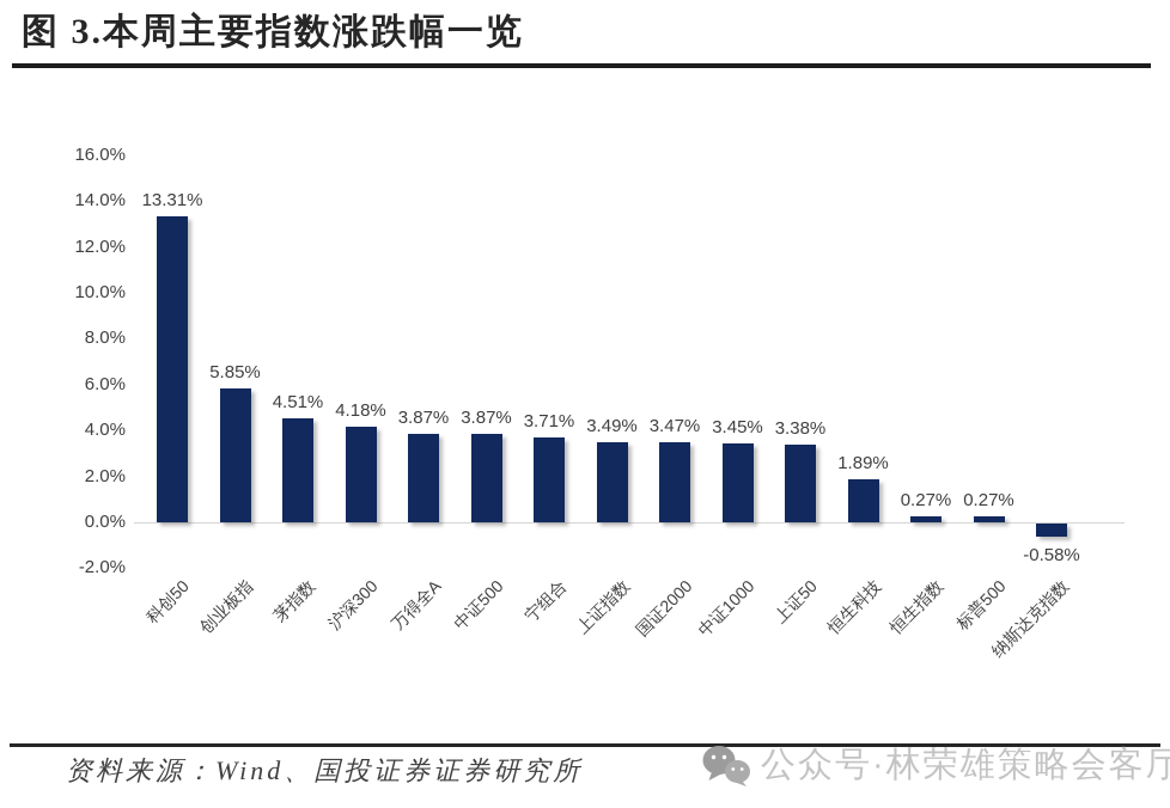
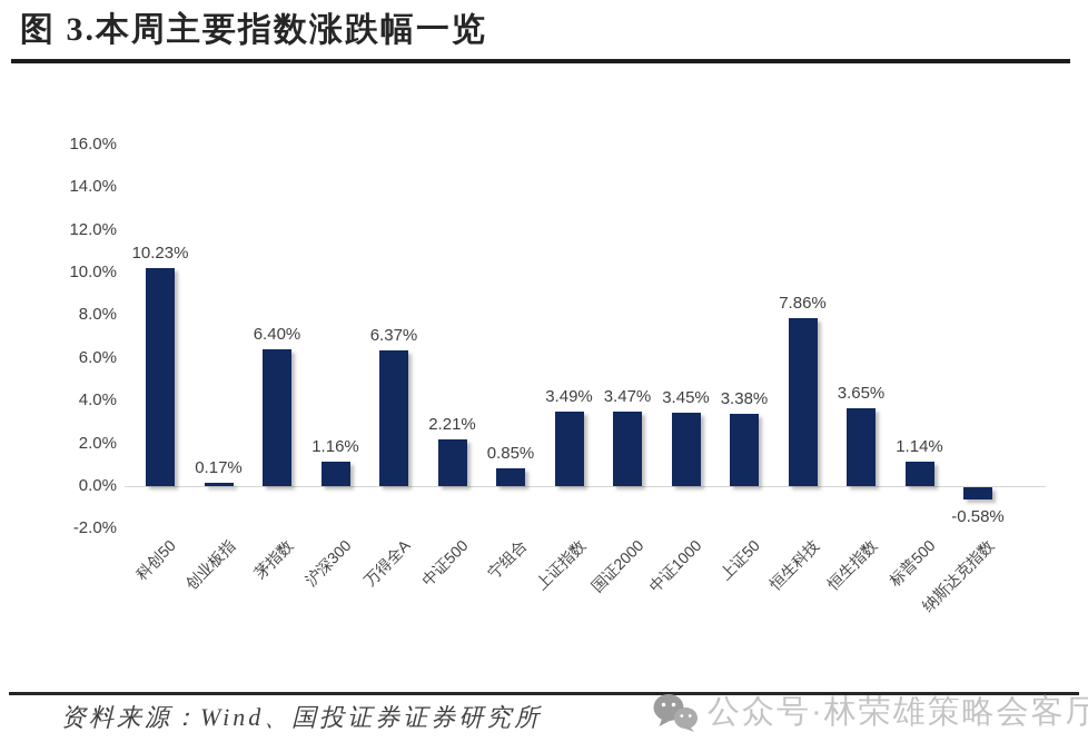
科创50: 13.31% -> 10.23%
创业板指: 5.85% -> 0.17%
茅指数: 4.51% -> 6.40%
沪深300: 4.18% -> 1.16%
万得全A: 3.87% -> 6.37%
中证500: 3.87% -> 2.21%
宁组合: 3.71% -> 0.85%
恒生科技: 1.89% -> 7.86%
恒生指数: 0.27% -> 3.65%
标普500: 0.27% -> 1.14%
